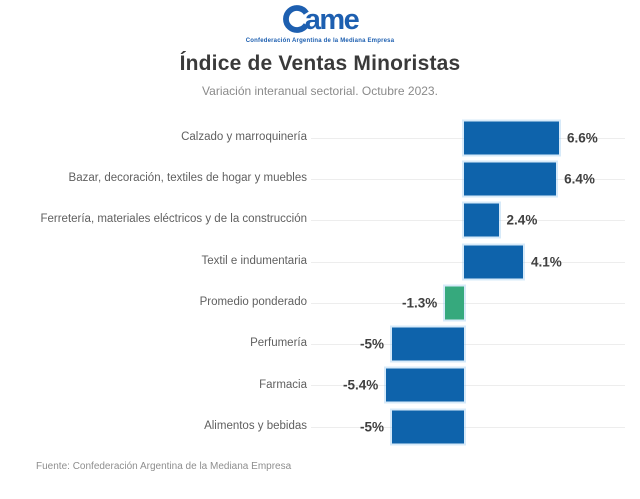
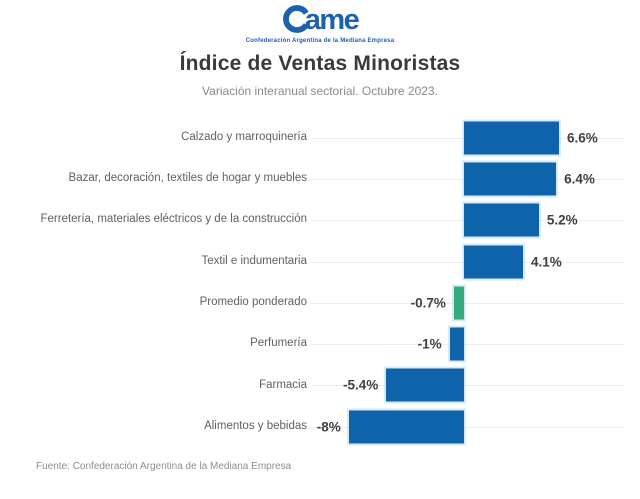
Ferretería, materiales eléctricos y de la construcción: 2.4% -> 5.2%
Promedio ponderado: -1.3% -> -0.7%
Perfumería: -5% -> -1%
Alimentos y bebidas: -5% -> -8%
